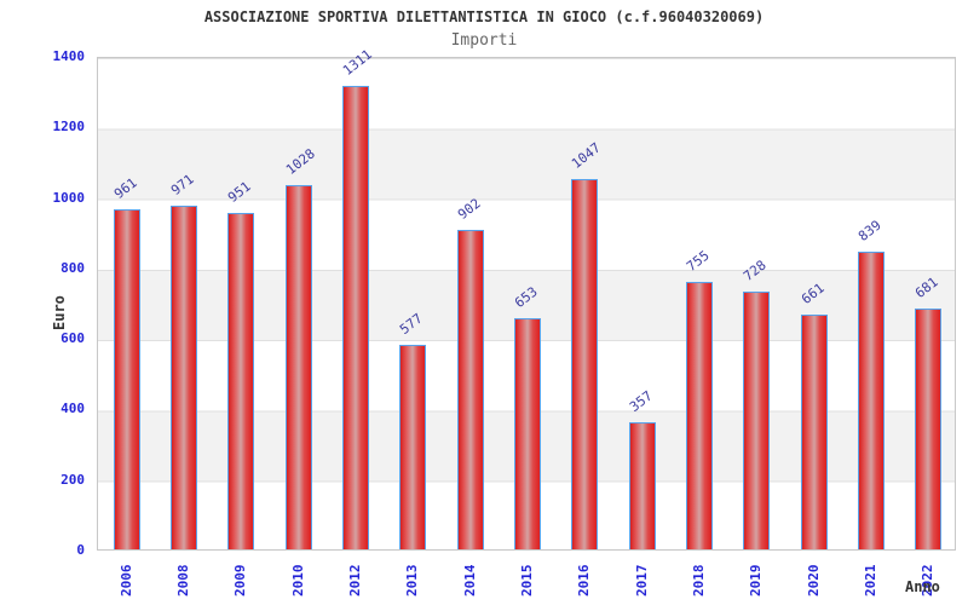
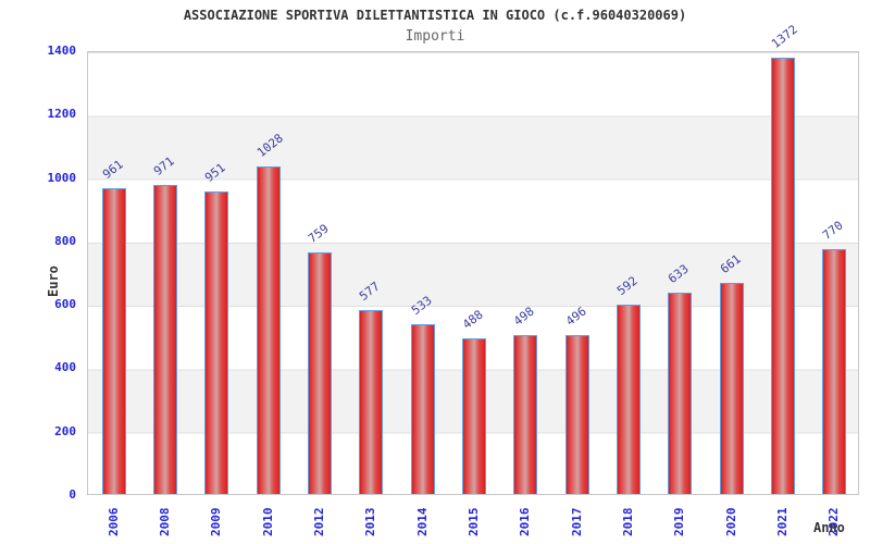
2012: 1311 -> 759
2014: 902 -> 533
2015: 653 -> 488
2016: 1047 -> 498
2017: 357 -> 496
2018: 755 -> 592
2019: 728 -> 633
2021: 839 -> 1372
2022: 681 -> 770
